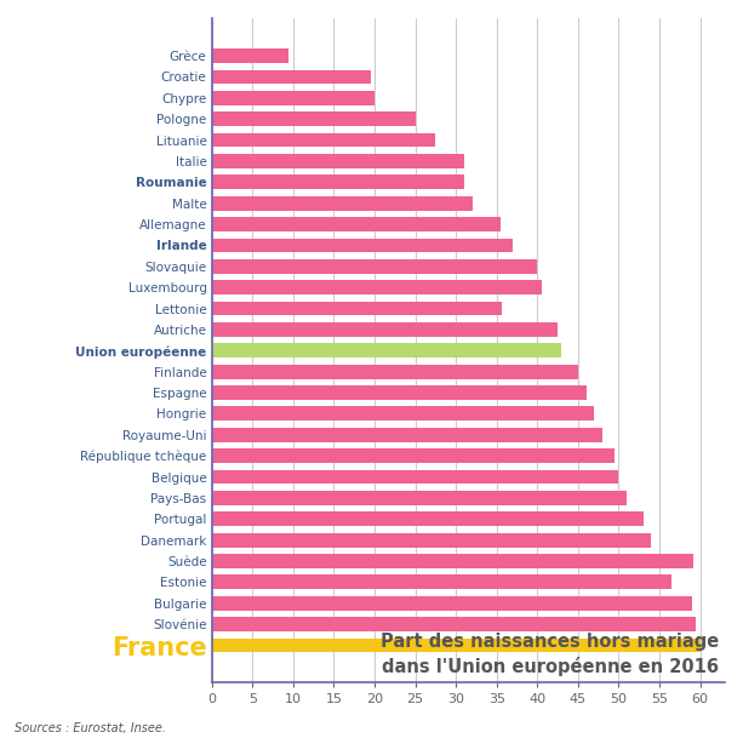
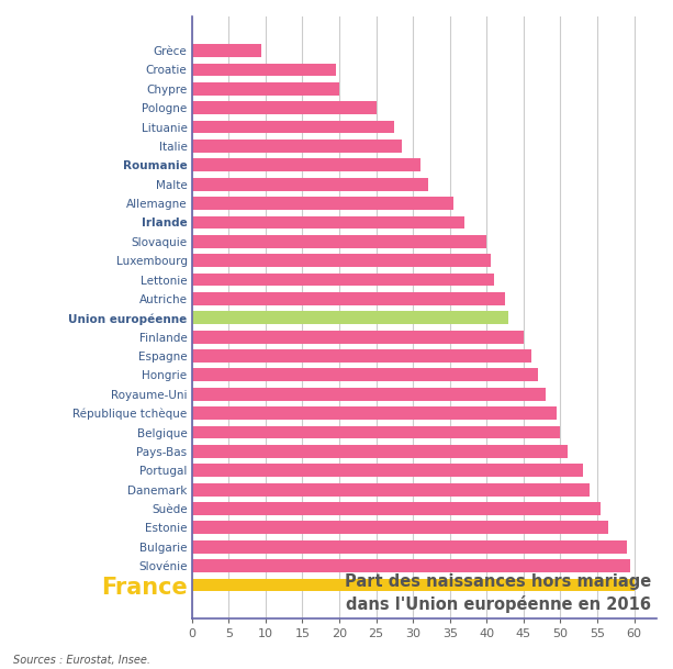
Italie: 31.0 -> 28.5
Lettonie: 35.6 -> 41.0
Suède: 59.2 -> 55.5
